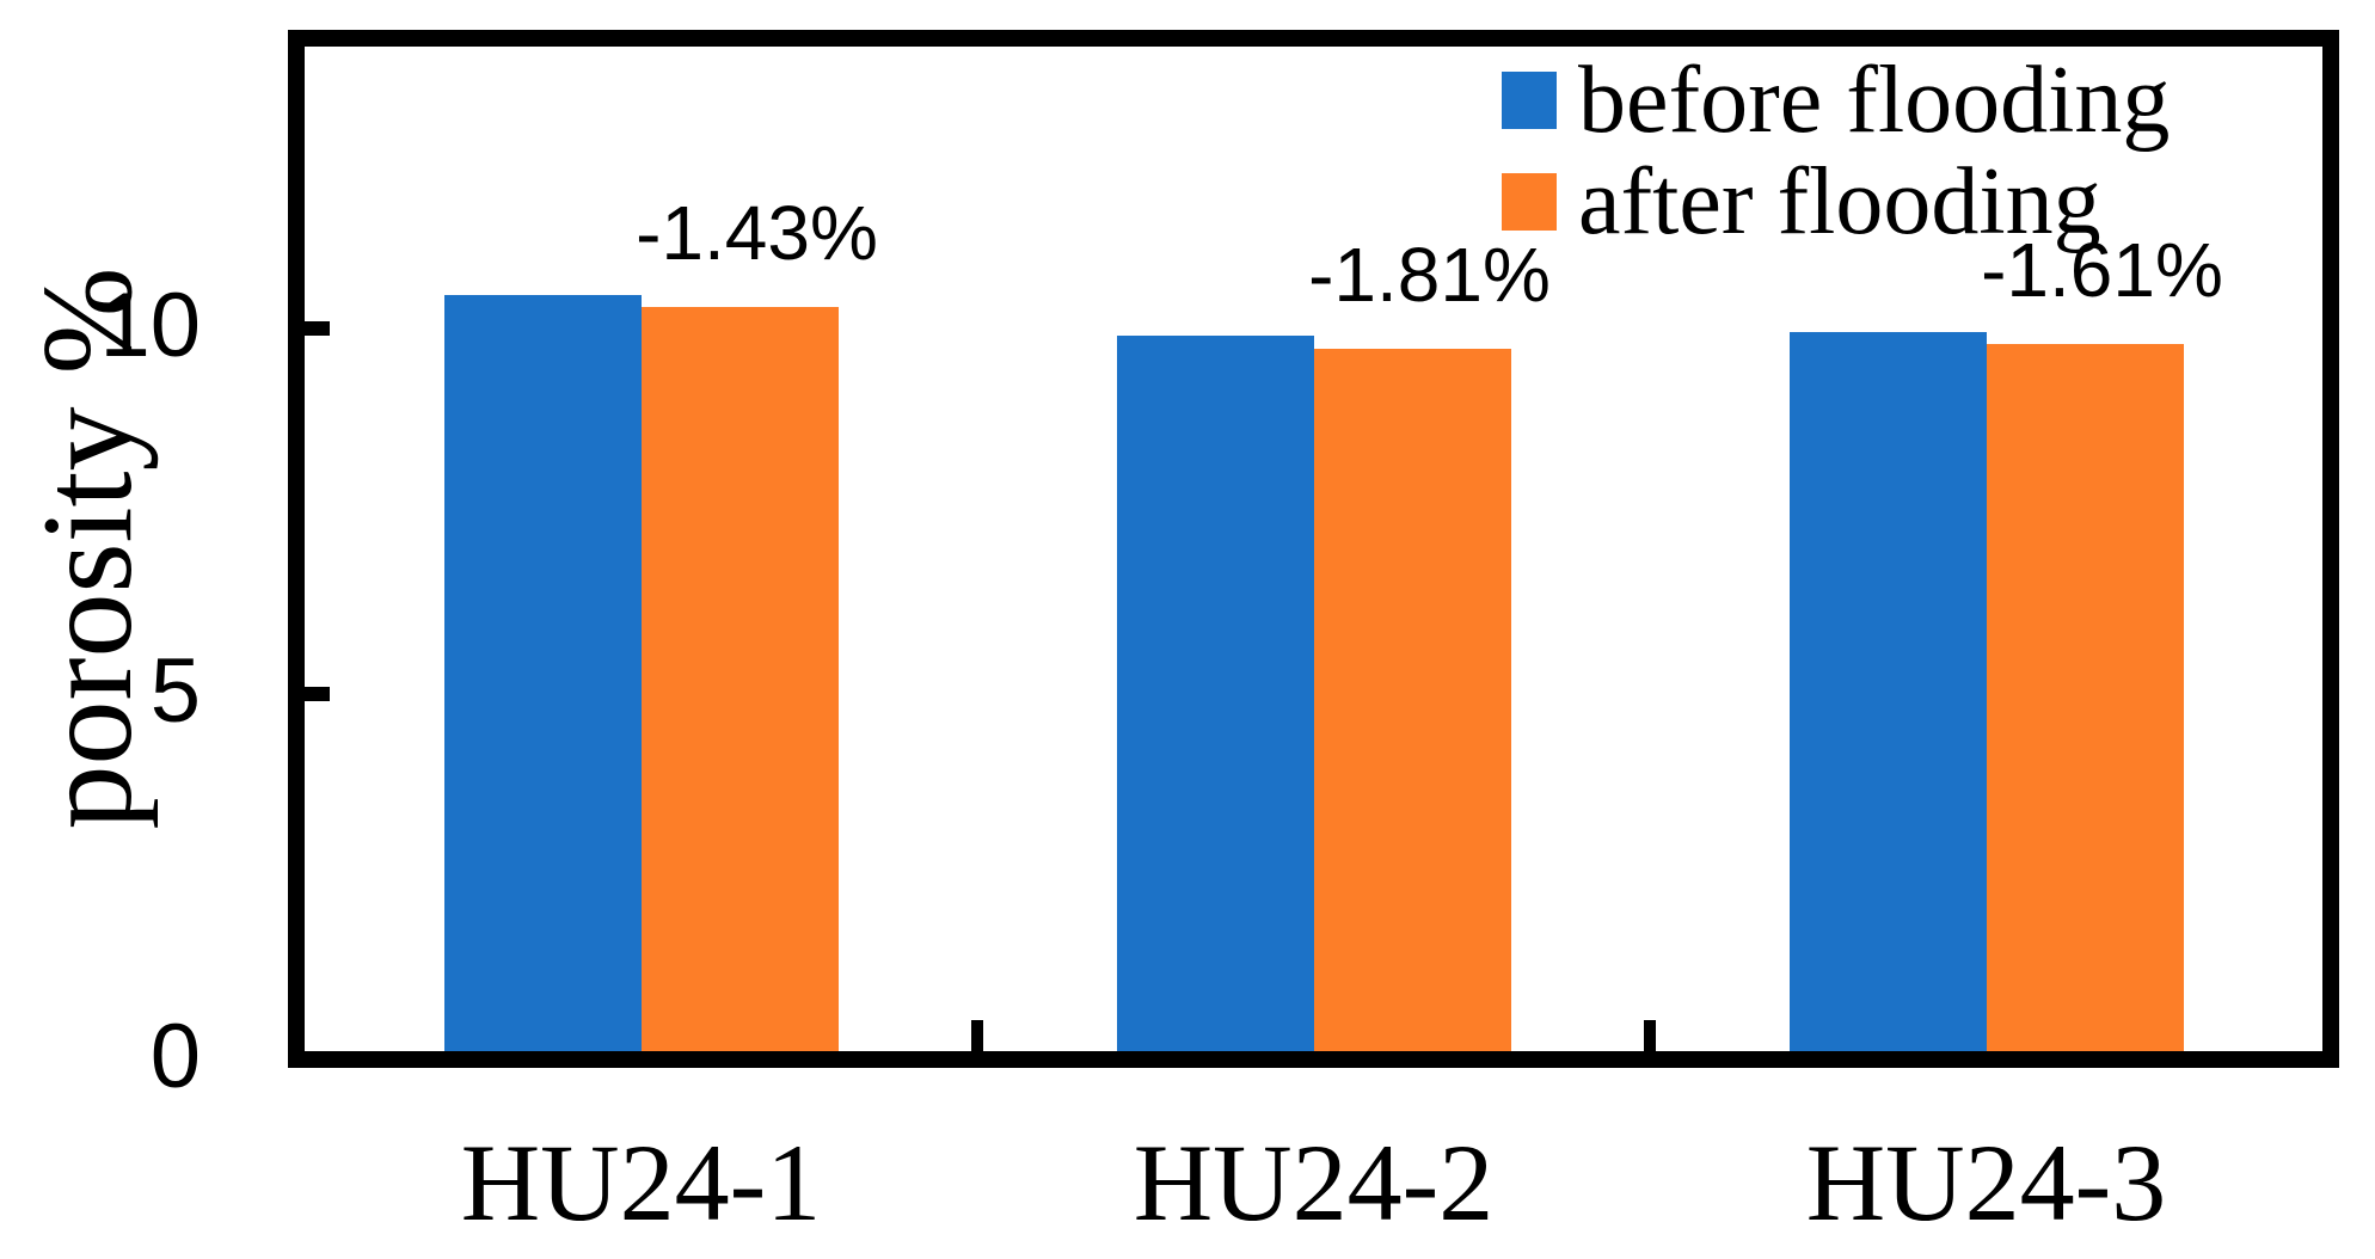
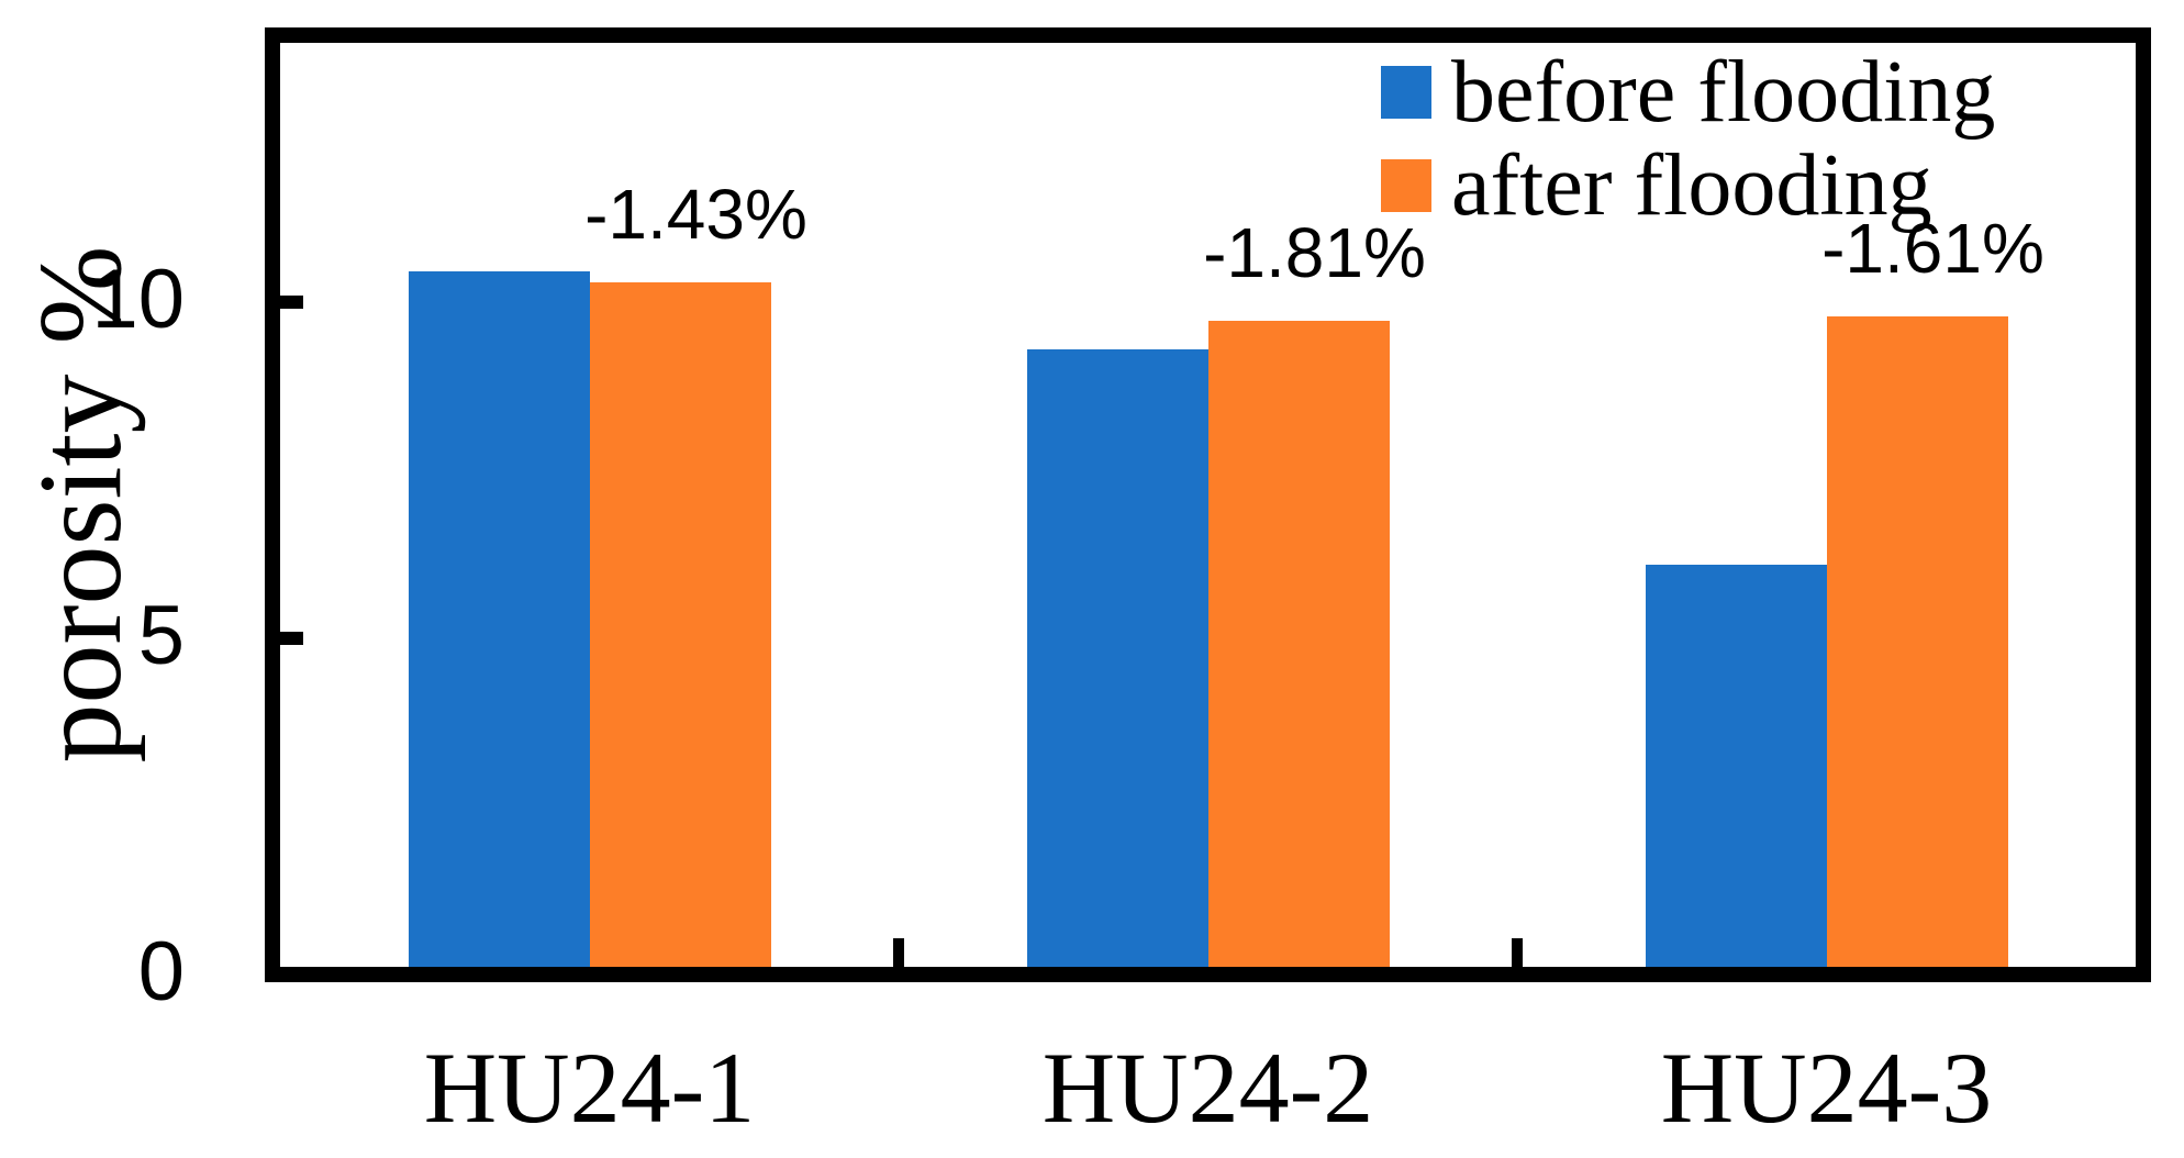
before flooding/HU24-2: 9.9 -> 9.3
before flooding/HU24-3: 9.9 -> 6.1
